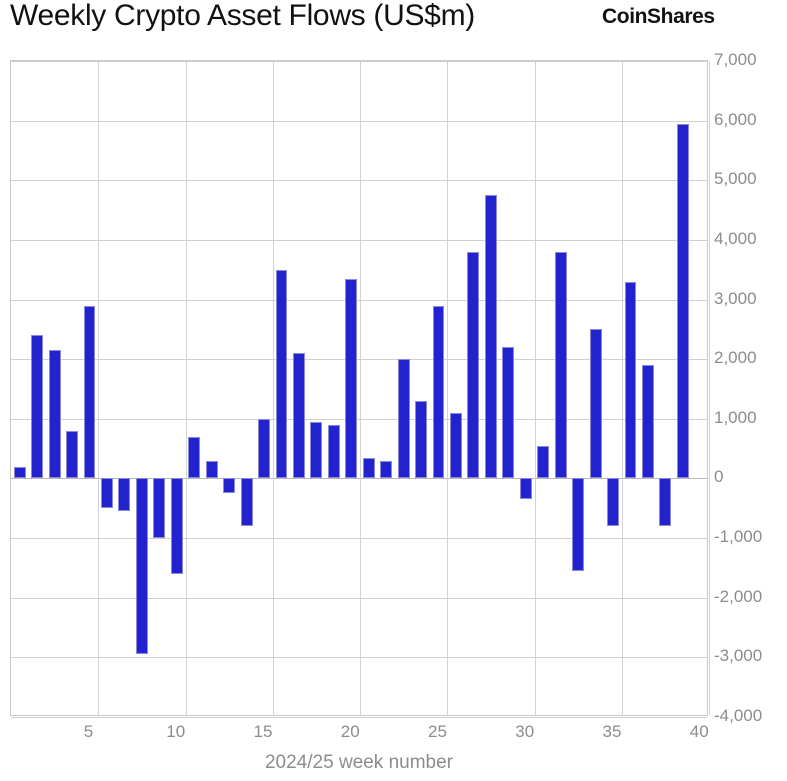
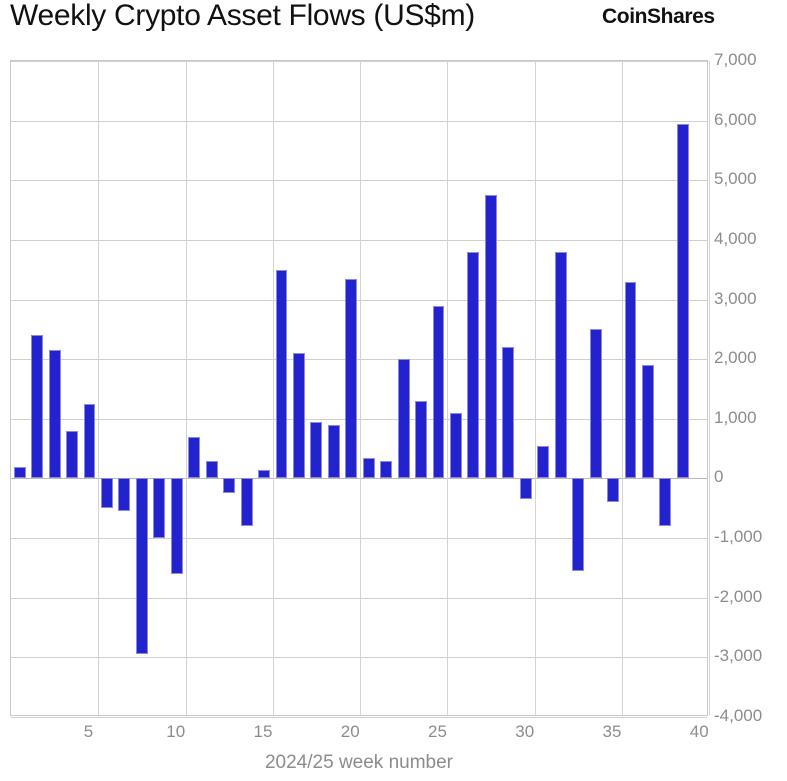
5: 2900 -> 1200
15: 1000 -> 200
35: -800 -> -400
